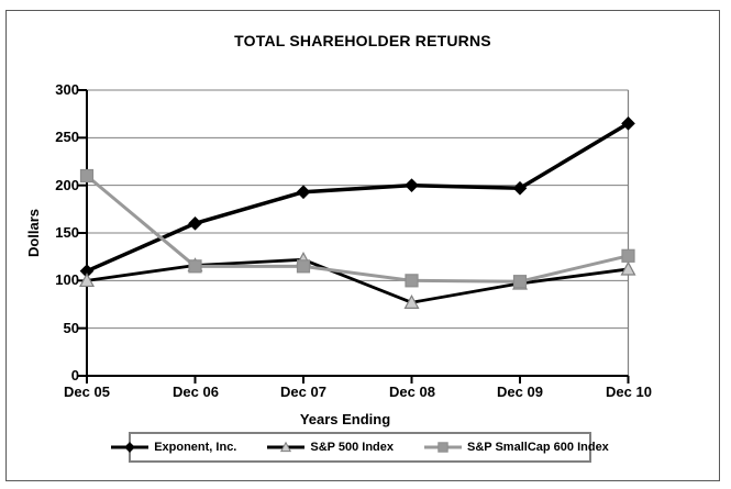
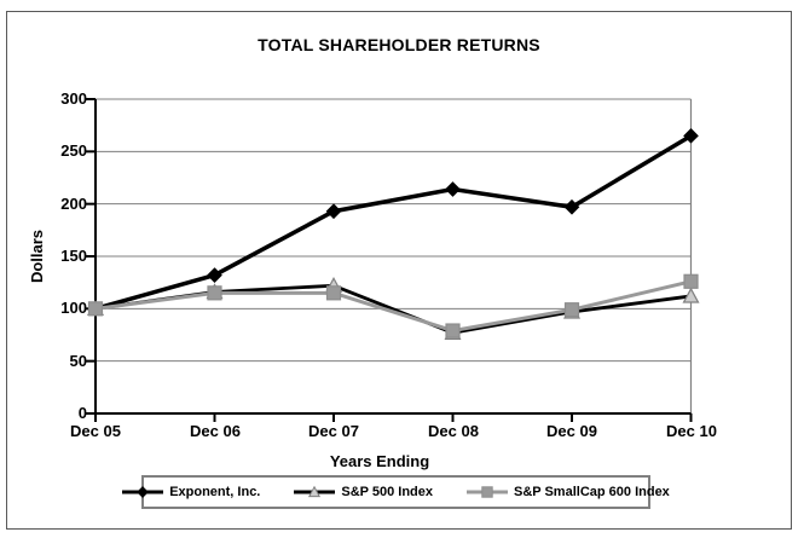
Exponent, Inc./Dec 05: 110 -> 100
S&P SmallCap 600 Index/Dec 05: 210 -> 100
Exponent, Inc./Dec 06: 160 -> 130
Exponent, Inc./Dec 08: 200 -> 210
S&P SmallCap 600 Index/Dec 08: 100 -> 80
